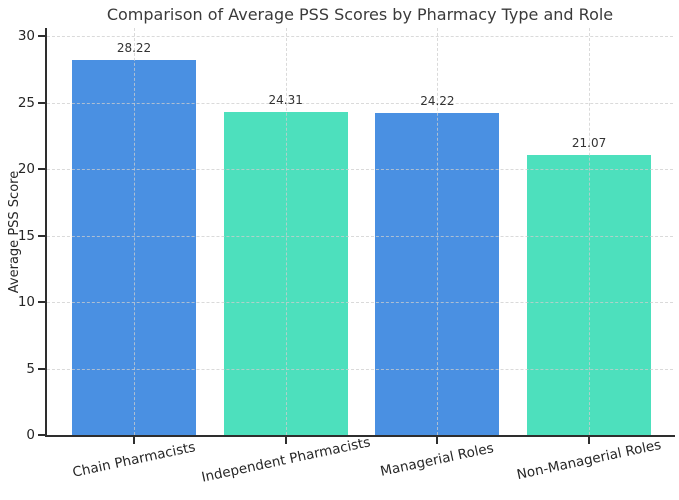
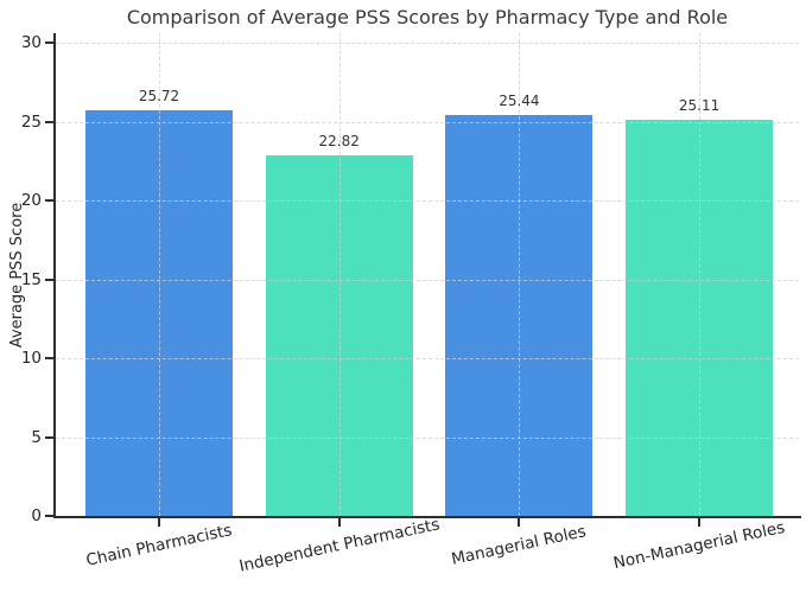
Chain Pharmacists: 28.22 -> 25.72
Independent Pharmacists: 24.31 -> 22.82
Managerial Roles: 24.22 -> 25.44
Non-Managerial Roles: 21.07 -> 25.11
